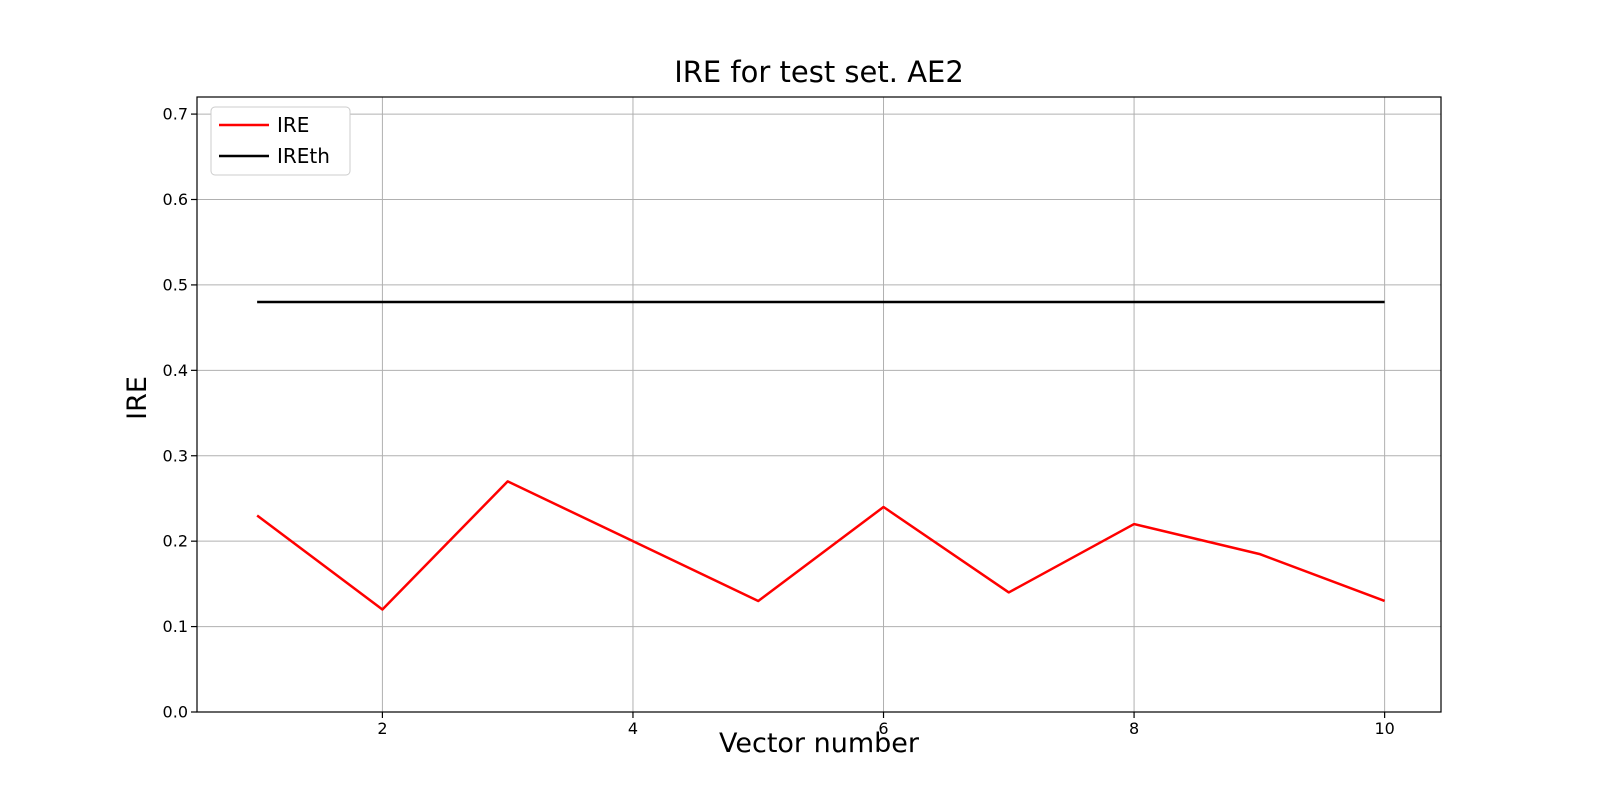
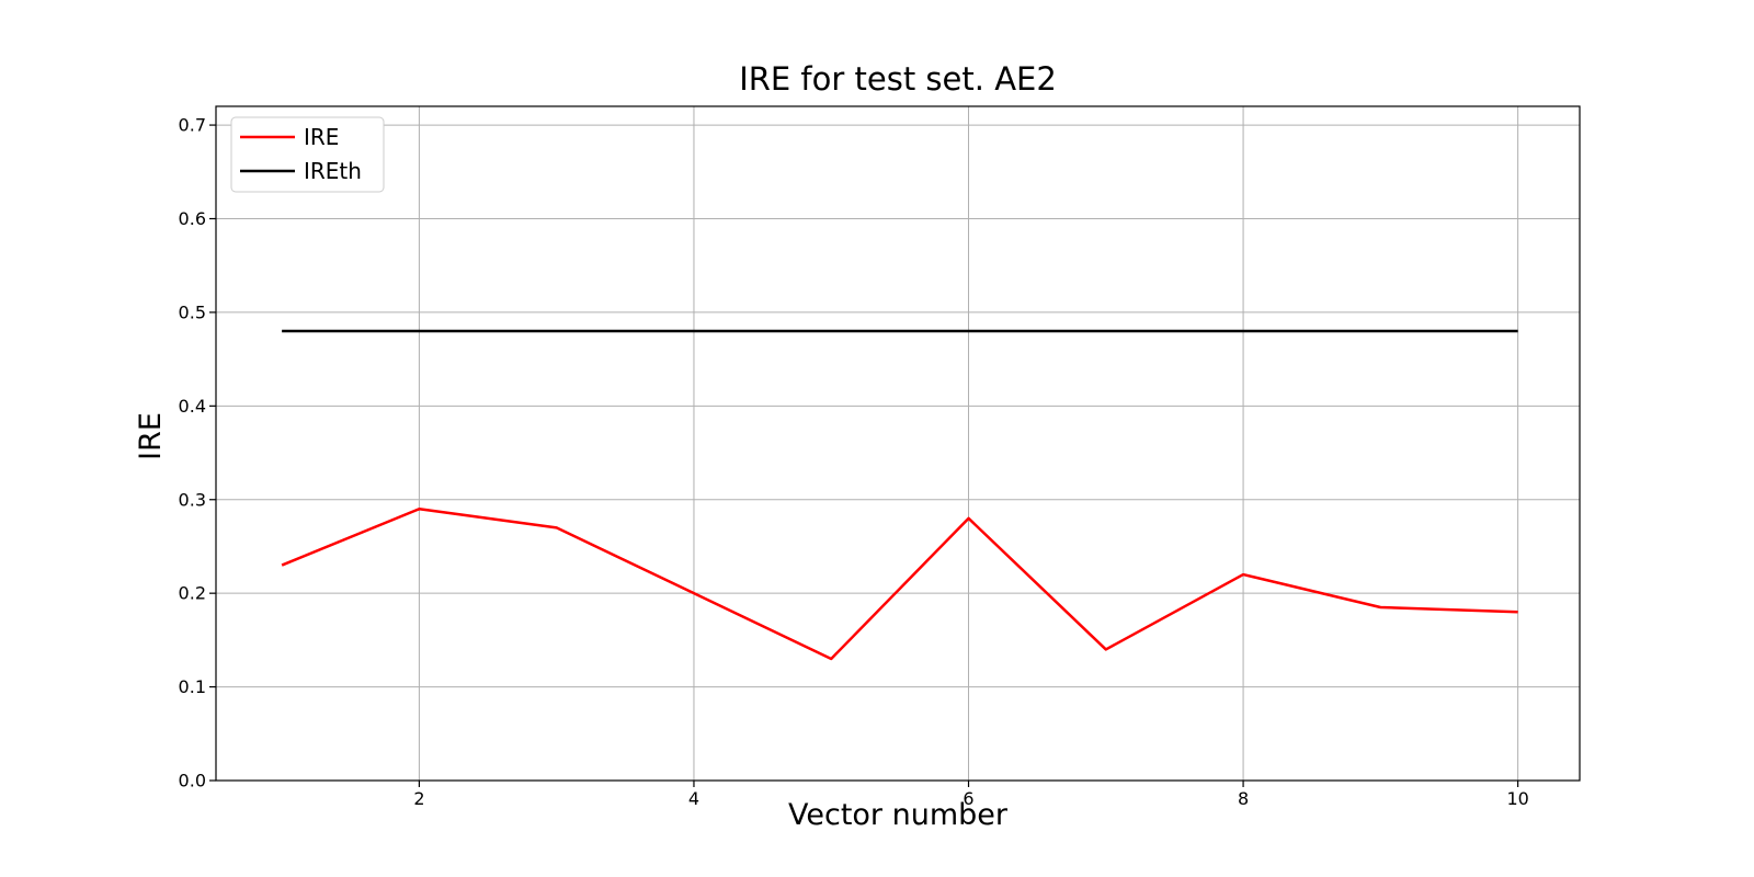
IRE/2: 0.12 -> 0.29
IRE/6: 0.24 -> 0.28
IRE/10: 0.13 -> 0.18
